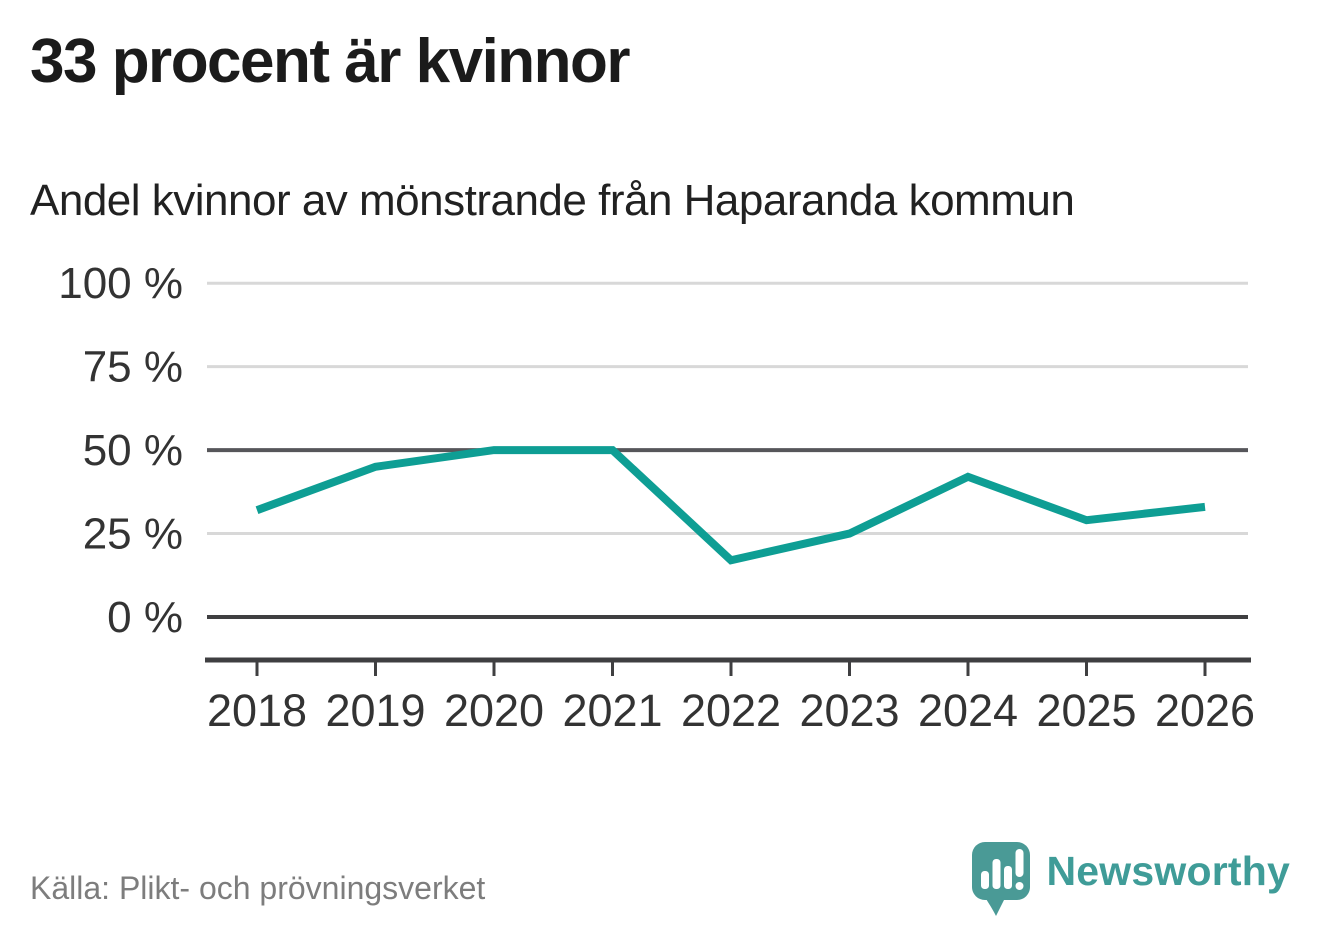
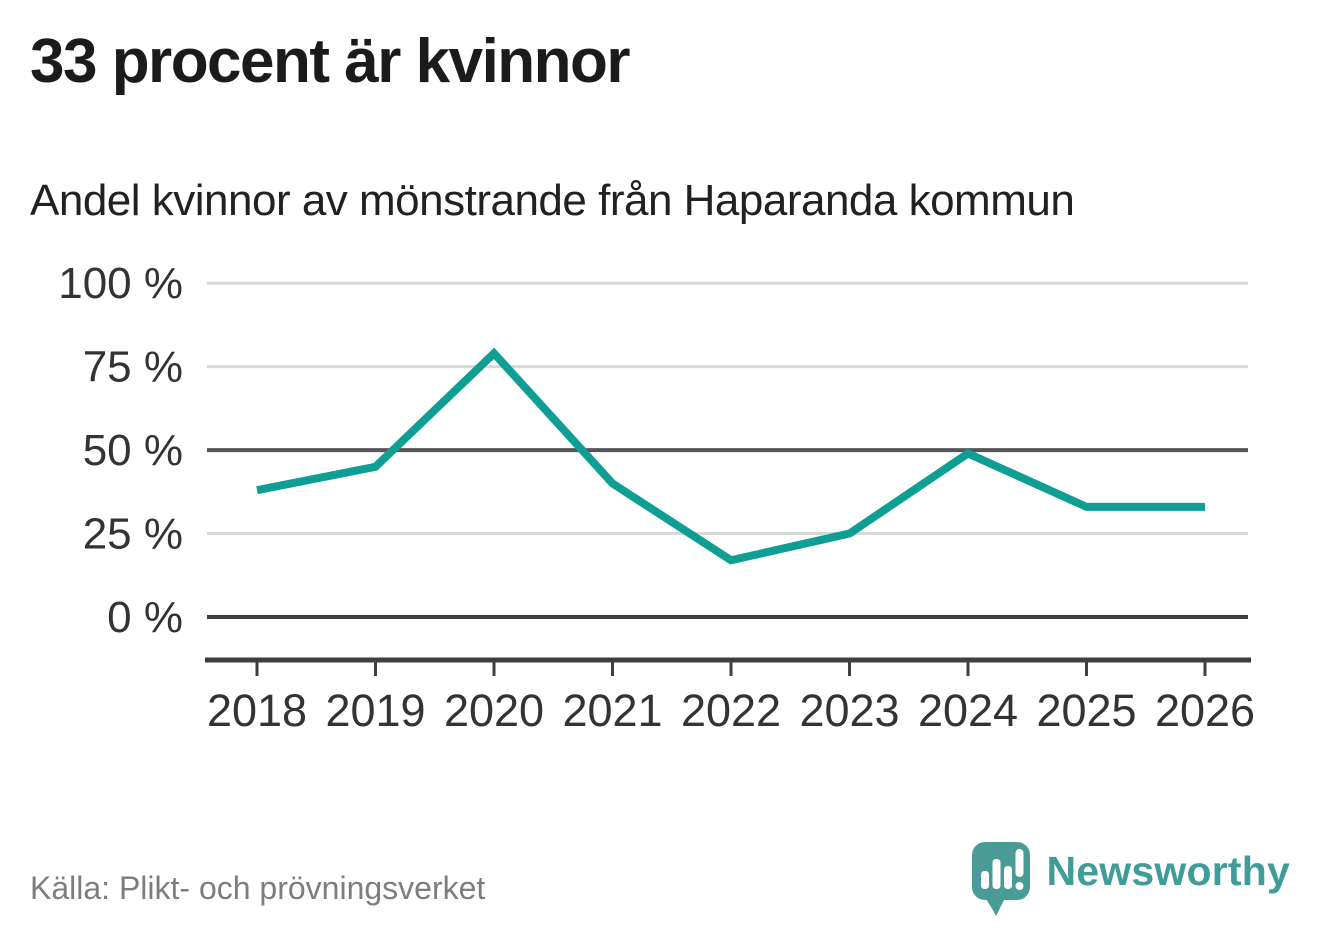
2018: 32% -> 38%
2020: 50% -> 79%
2021: 50% -> 40%
2024: 42% -> 49%
2025: 29% -> 33%
